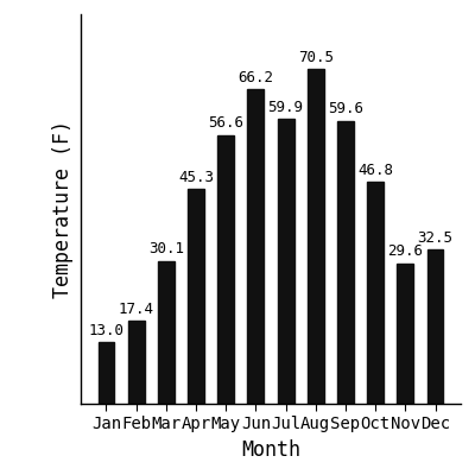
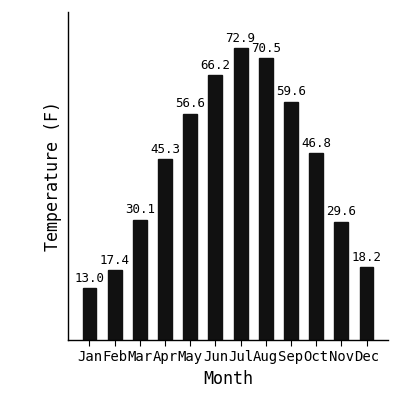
Jul: 59.9 -> 72.9
Dec: 32.5 -> 18.2
